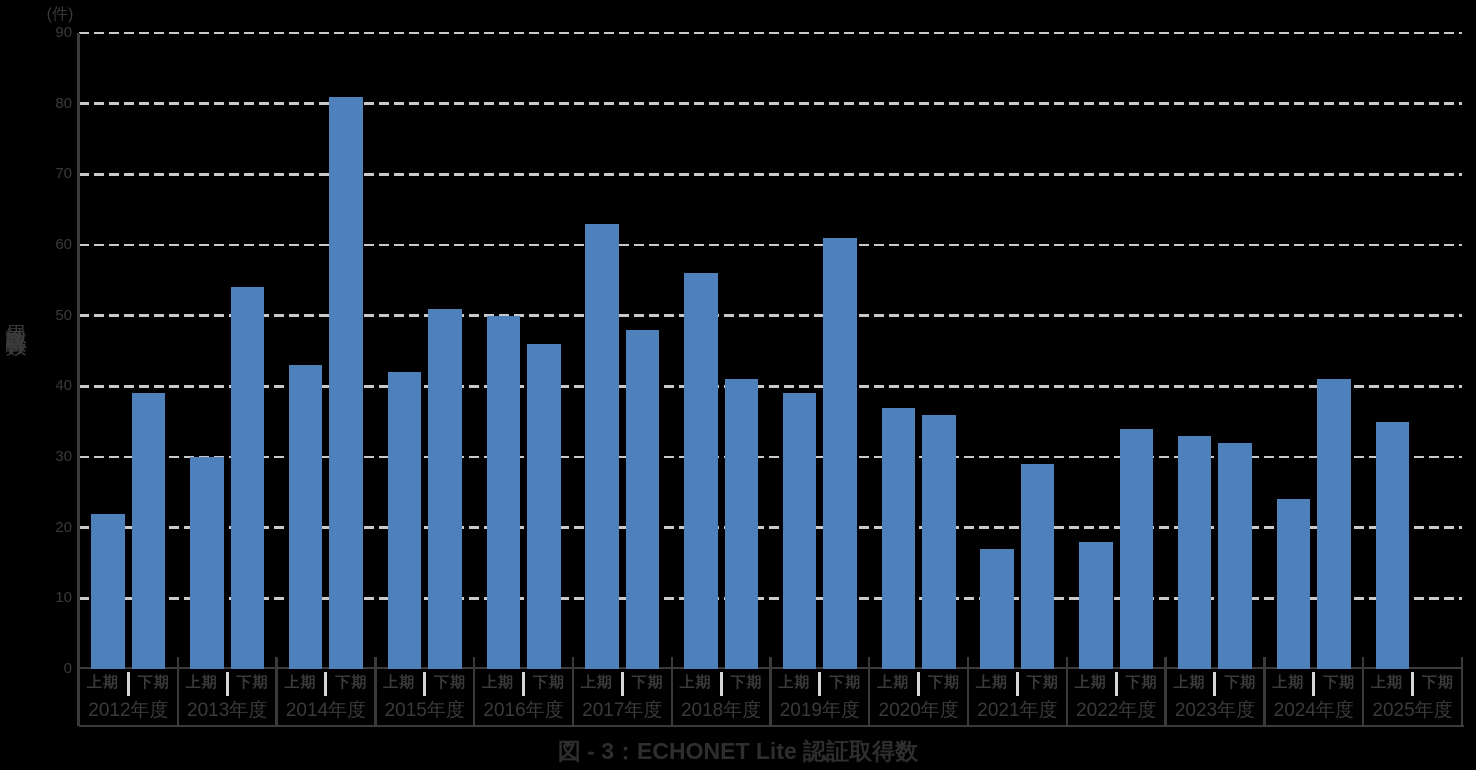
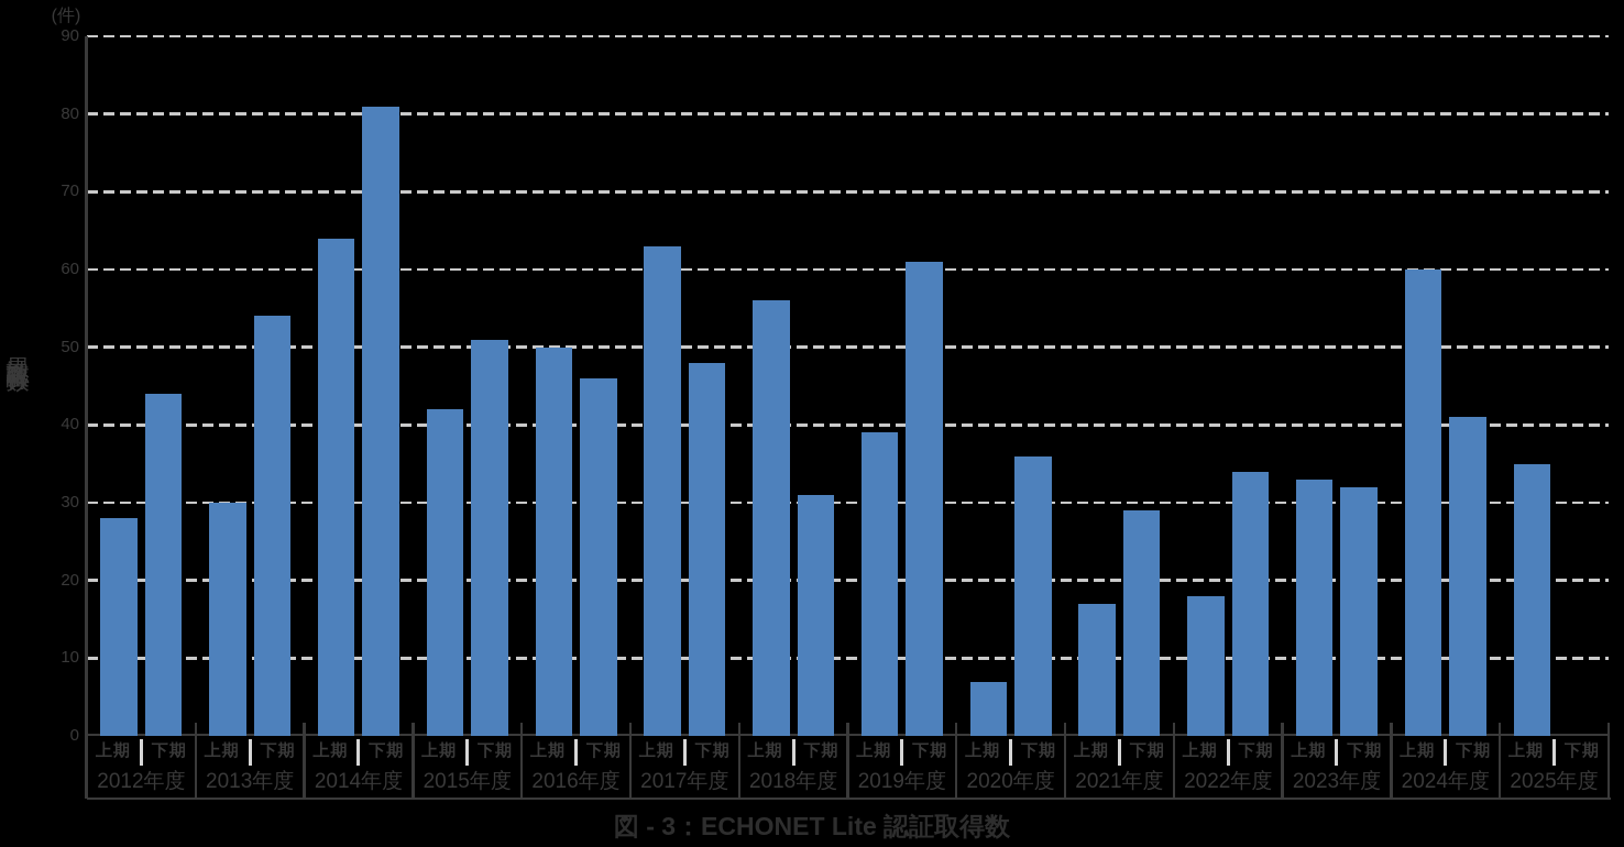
上期/2012年度: 22 -> 28
下期/2012年度: 39 -> 44
上期/2014年度: 43 -> 64
下期/2018年度: 41 -> 31
上期/2020年度: 37 -> 7
上期/2024年度: 24 -> 60
